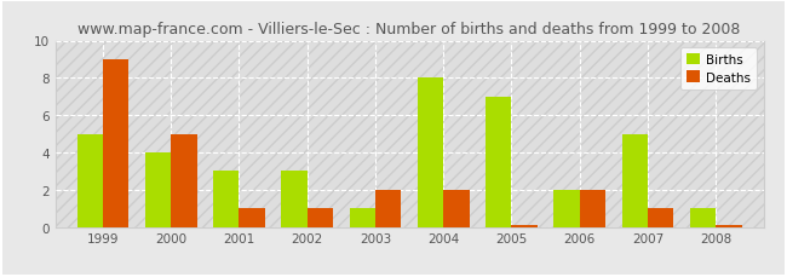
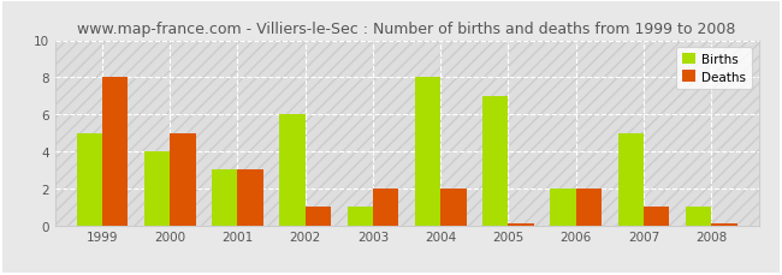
Deaths/1999: 9.0 -> 8.0
Deaths/2001: 1.0 -> 3.0
Births/2002: 3 -> 6
